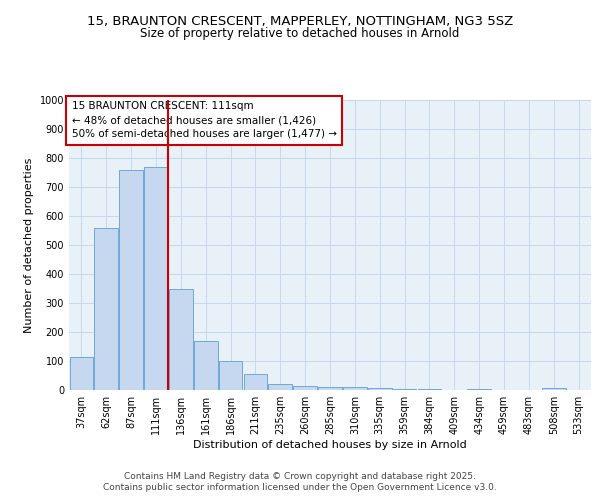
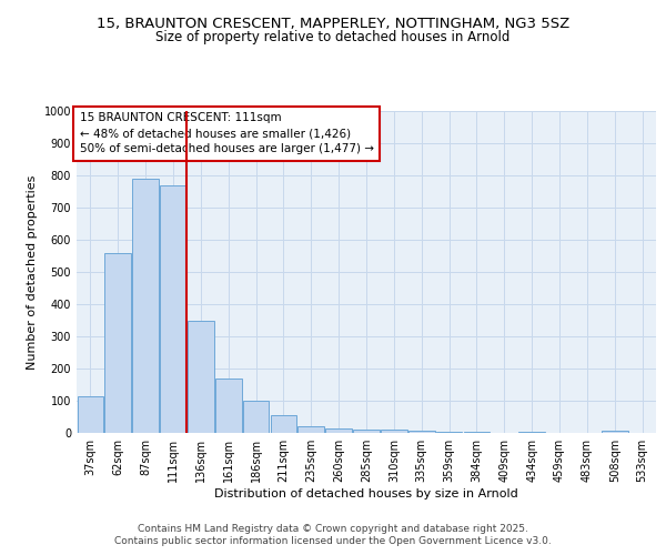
87sqm: 760 -> 790
